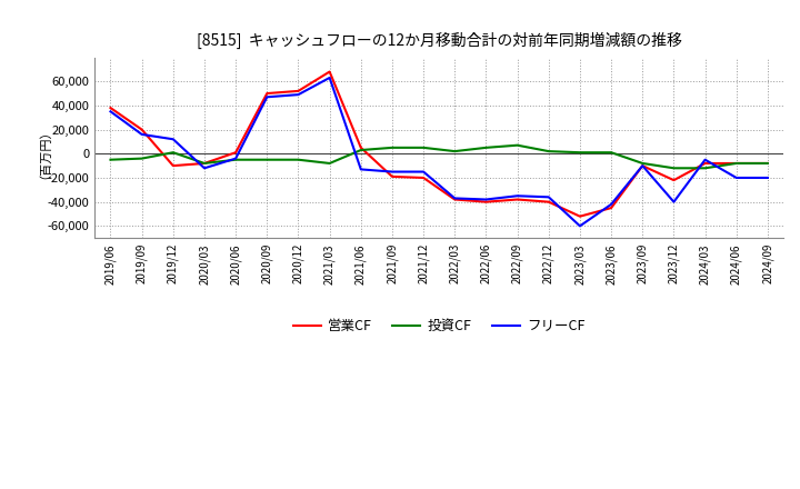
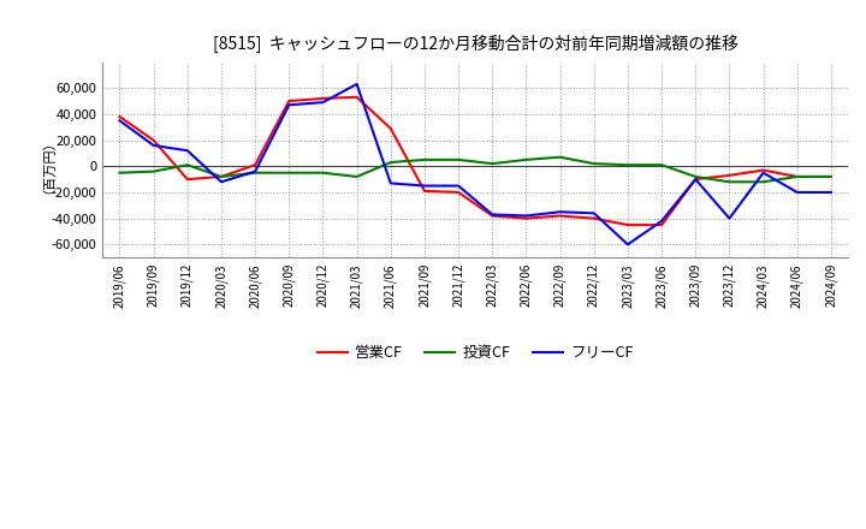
営業CF/2021/03: 68,000 -> 53,000
営業CF/2021/06: 5,000 -> 29,000
営業CF/2023/03: -52,000 -> -45,000
営業CF/2023/12: -22,000 -> -7,000
営業CF/2024/03: -8,000 -> -3,000
